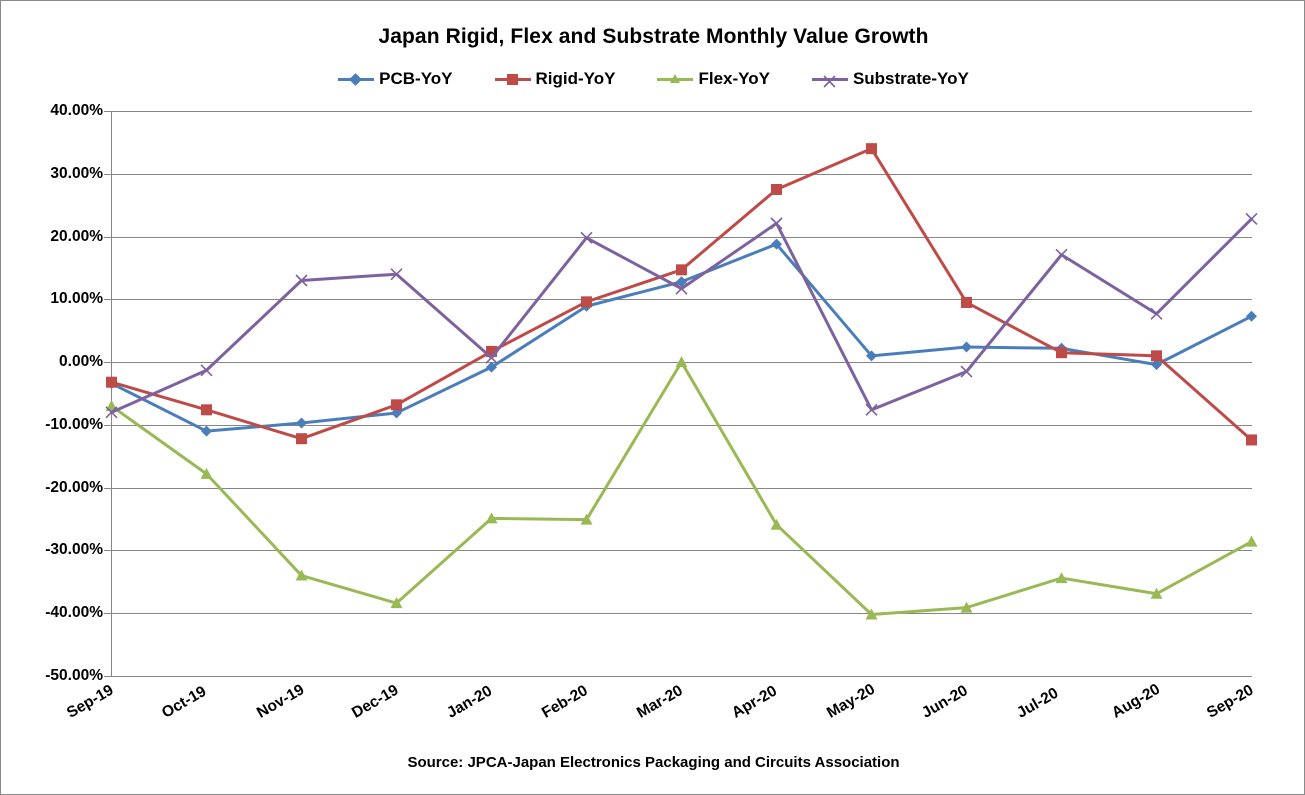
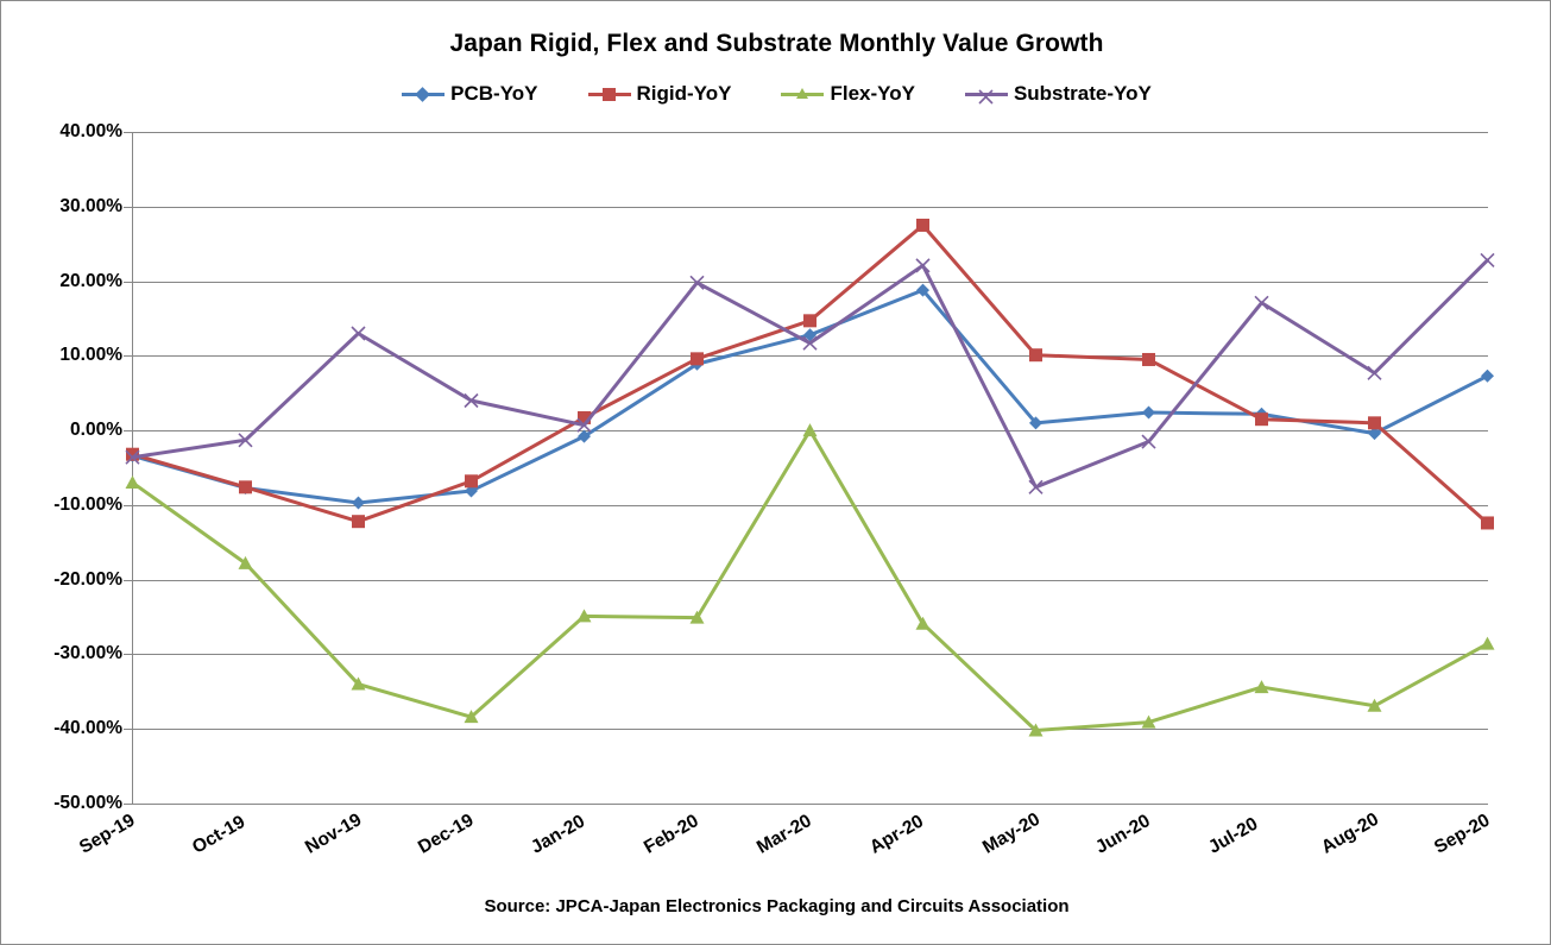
Substrate-YoY/Sep-19: -8% -> -4%
PCB-YoY/Oct-19: -11% -> -8%
Substrate-YoY/Dec-19: 14% -> 4%
Rigid-YoY/May-20: 34% -> 10%
